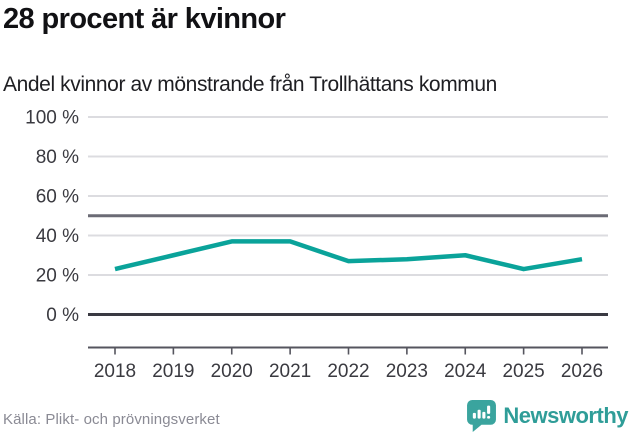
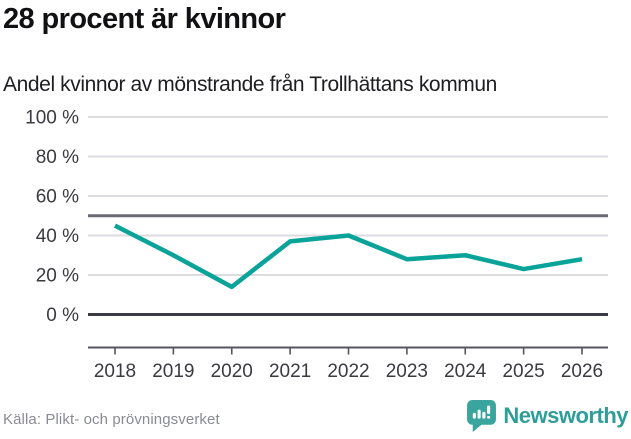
2018: 23% -> 45%
2020: 37% -> 14%
2022: 27% -> 40%
